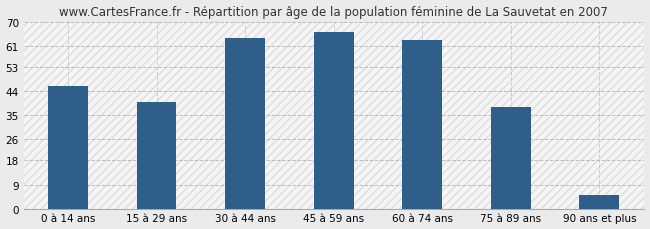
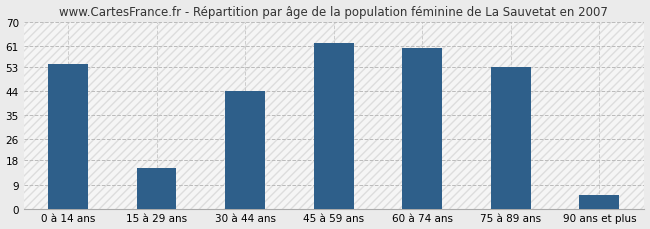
0 à 14 ans: 46 -> 54
15 à 29 ans: 40 -> 15
30 à 44 ans: 64 -> 44
45 à 59 ans: 66 -> 62
60 à 74 ans: 63 -> 60
75 à 89 ans: 38 -> 53
